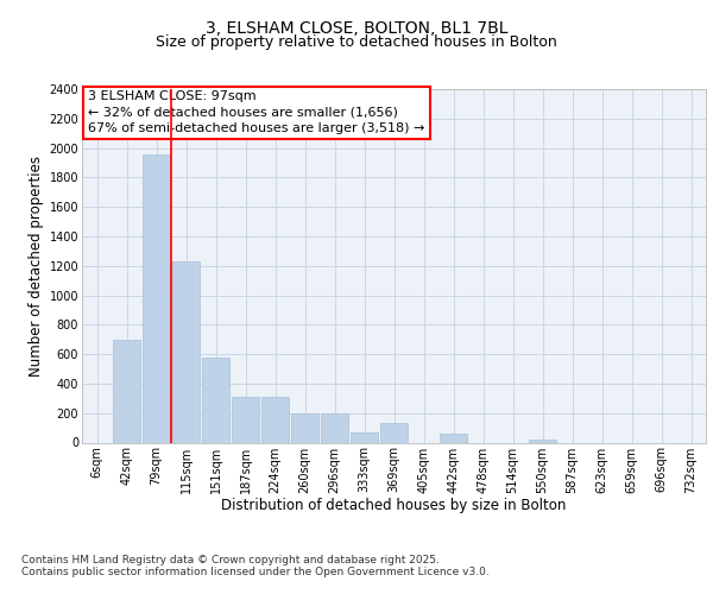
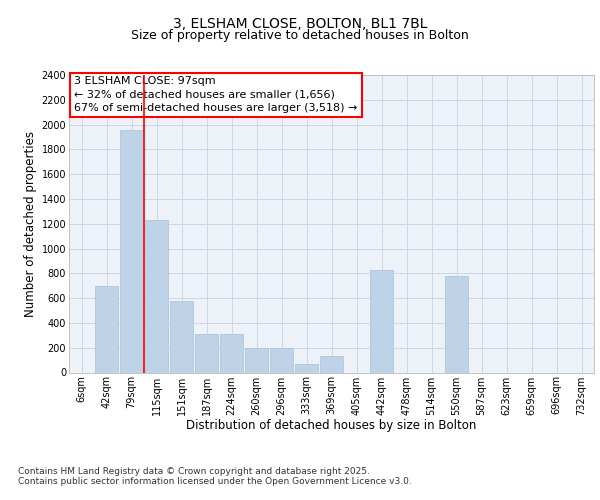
442sqm: 60 -> 830
550sqm: 20 -> 780
